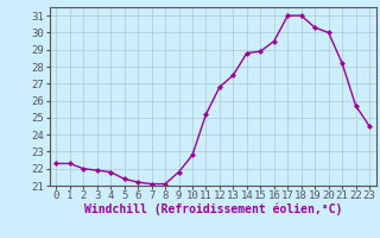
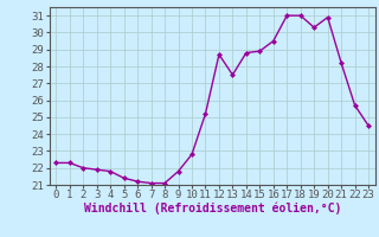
12: 26.8 -> 28.7
20: 30.0 -> 30.9
